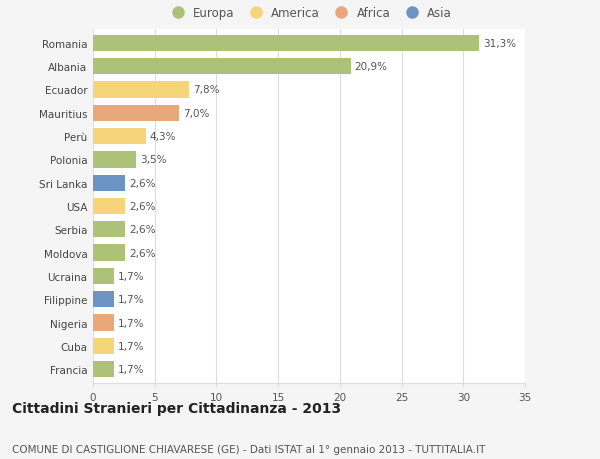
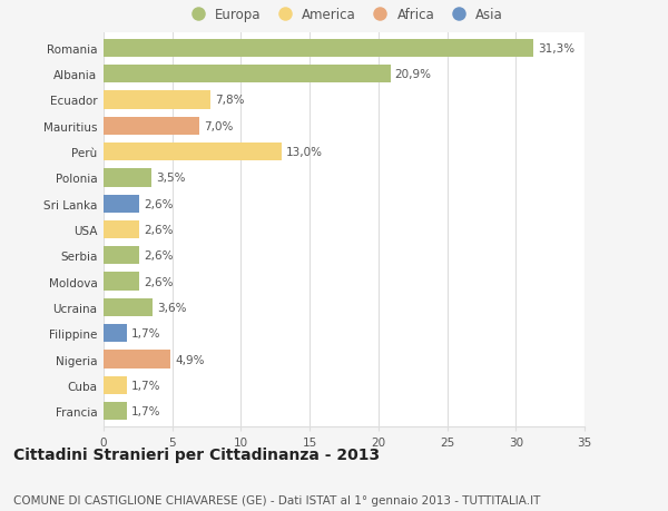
Perù: 4,3% -> 13,0%
Ucraina: 1,7% -> 3,6%
Nigeria: 1,7% -> 4,9%
